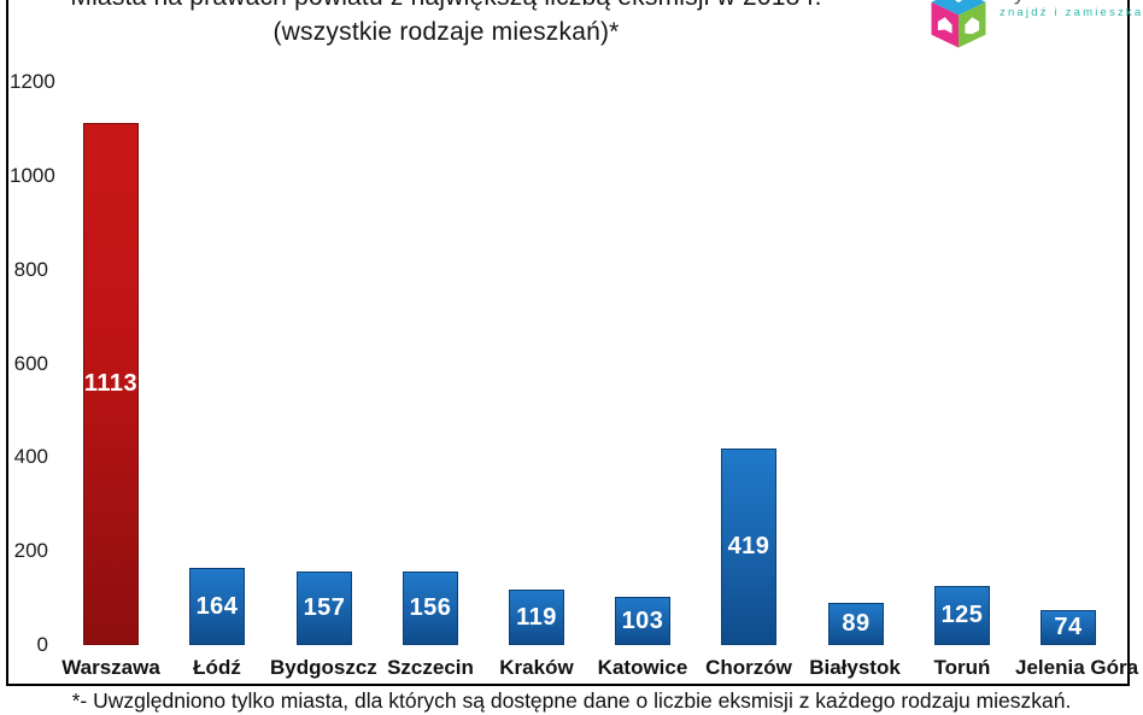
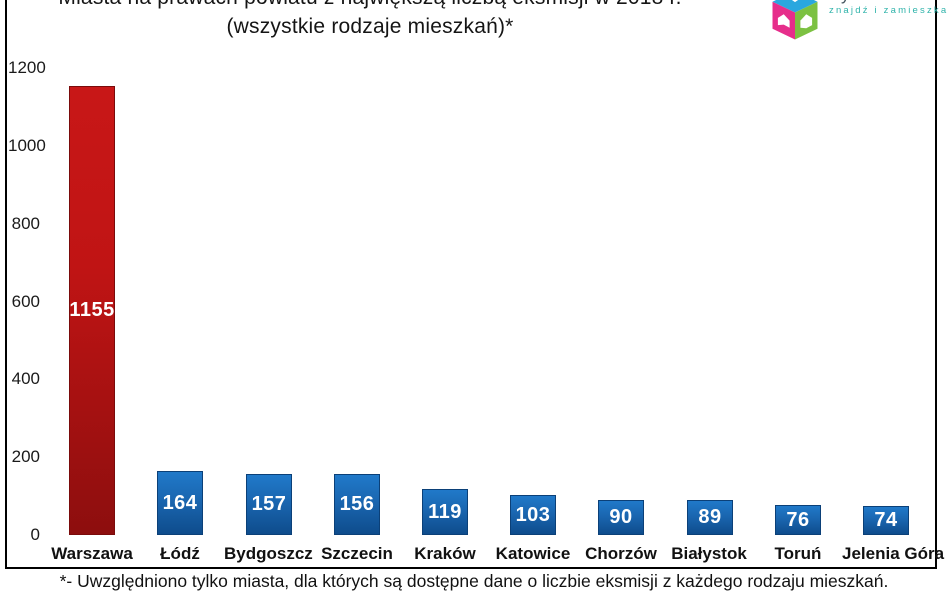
Warszawa: 1113 -> 1155
Chorzów: 419 -> 90
Toruń: 125 -> 76
